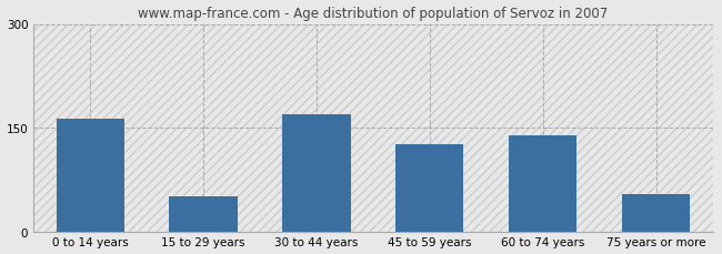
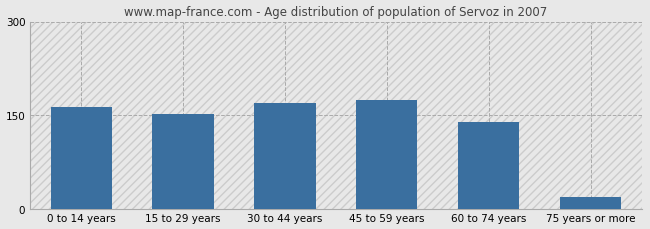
15 to 29 years: 50 -> 151
45 to 59 years: 126 -> 174
75 years or more: 54 -> 18
